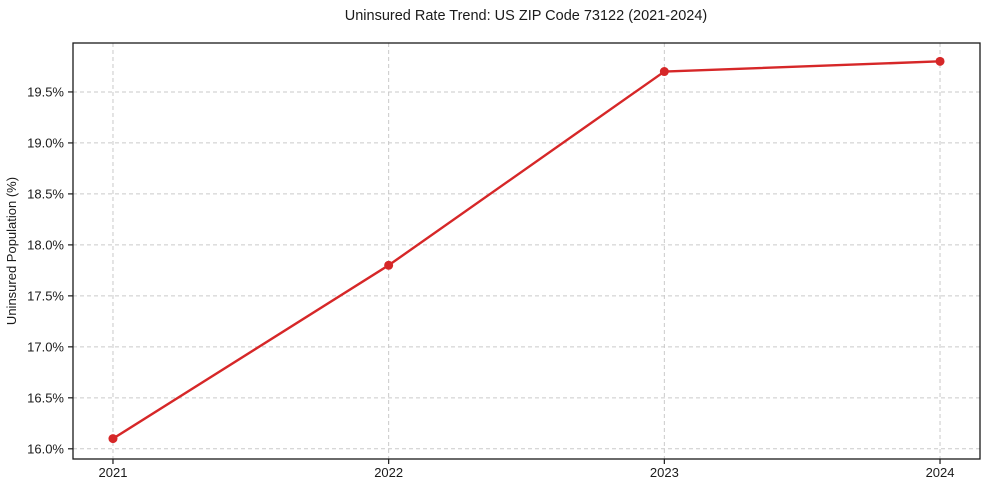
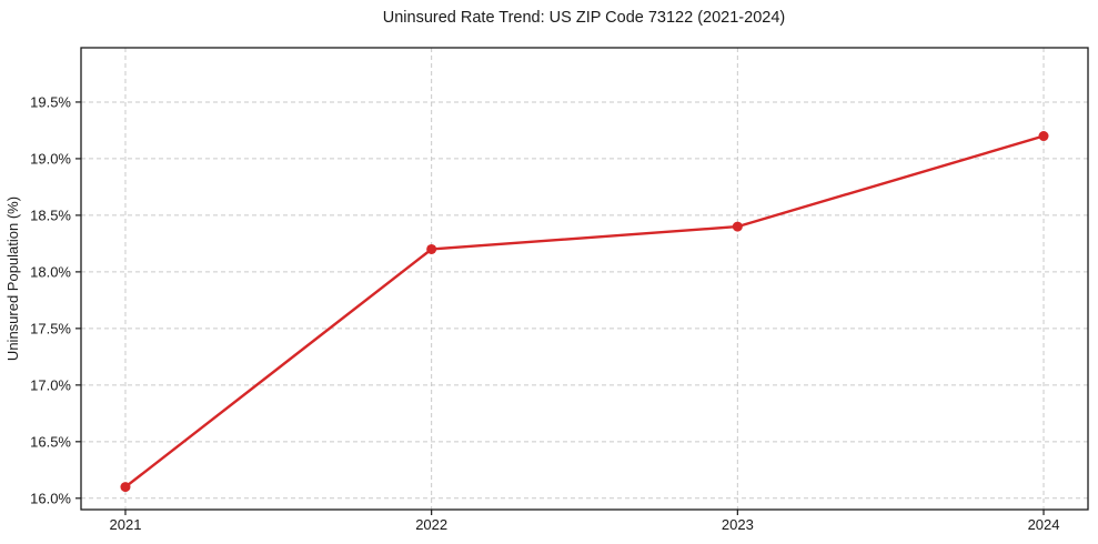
2022: 17.8% -> 18.2%
2023: 19.7% -> 18.4%
2024: 19.8% -> 19.2%
